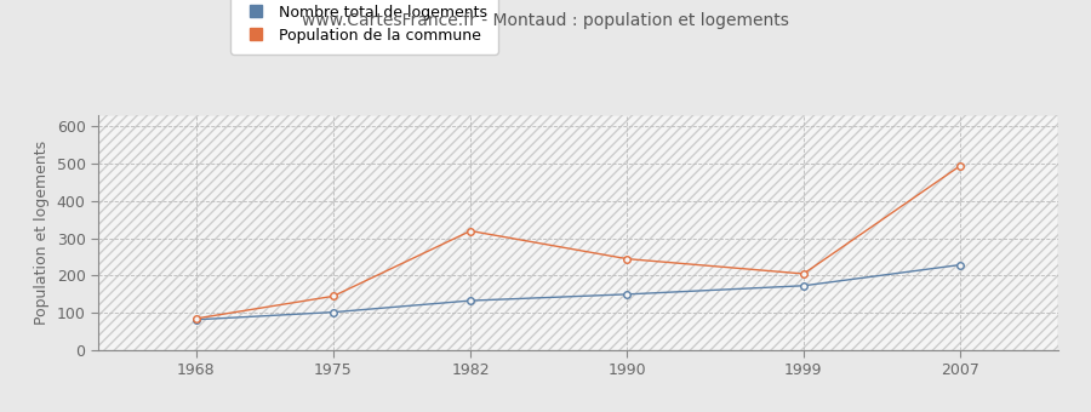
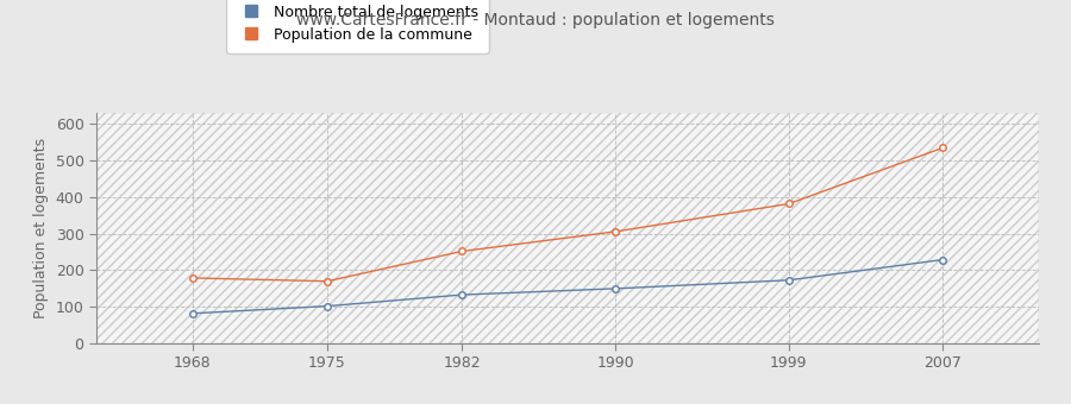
Population de la commune/1968: 85 -> 179
Population de la commune/1975: 145 -> 170
Population de la commune/1982: 320 -> 252
Population de la commune/1990: 245 -> 306
Population de la commune/1999: 205 -> 382
Population de la commune/2007: 495 -> 535
